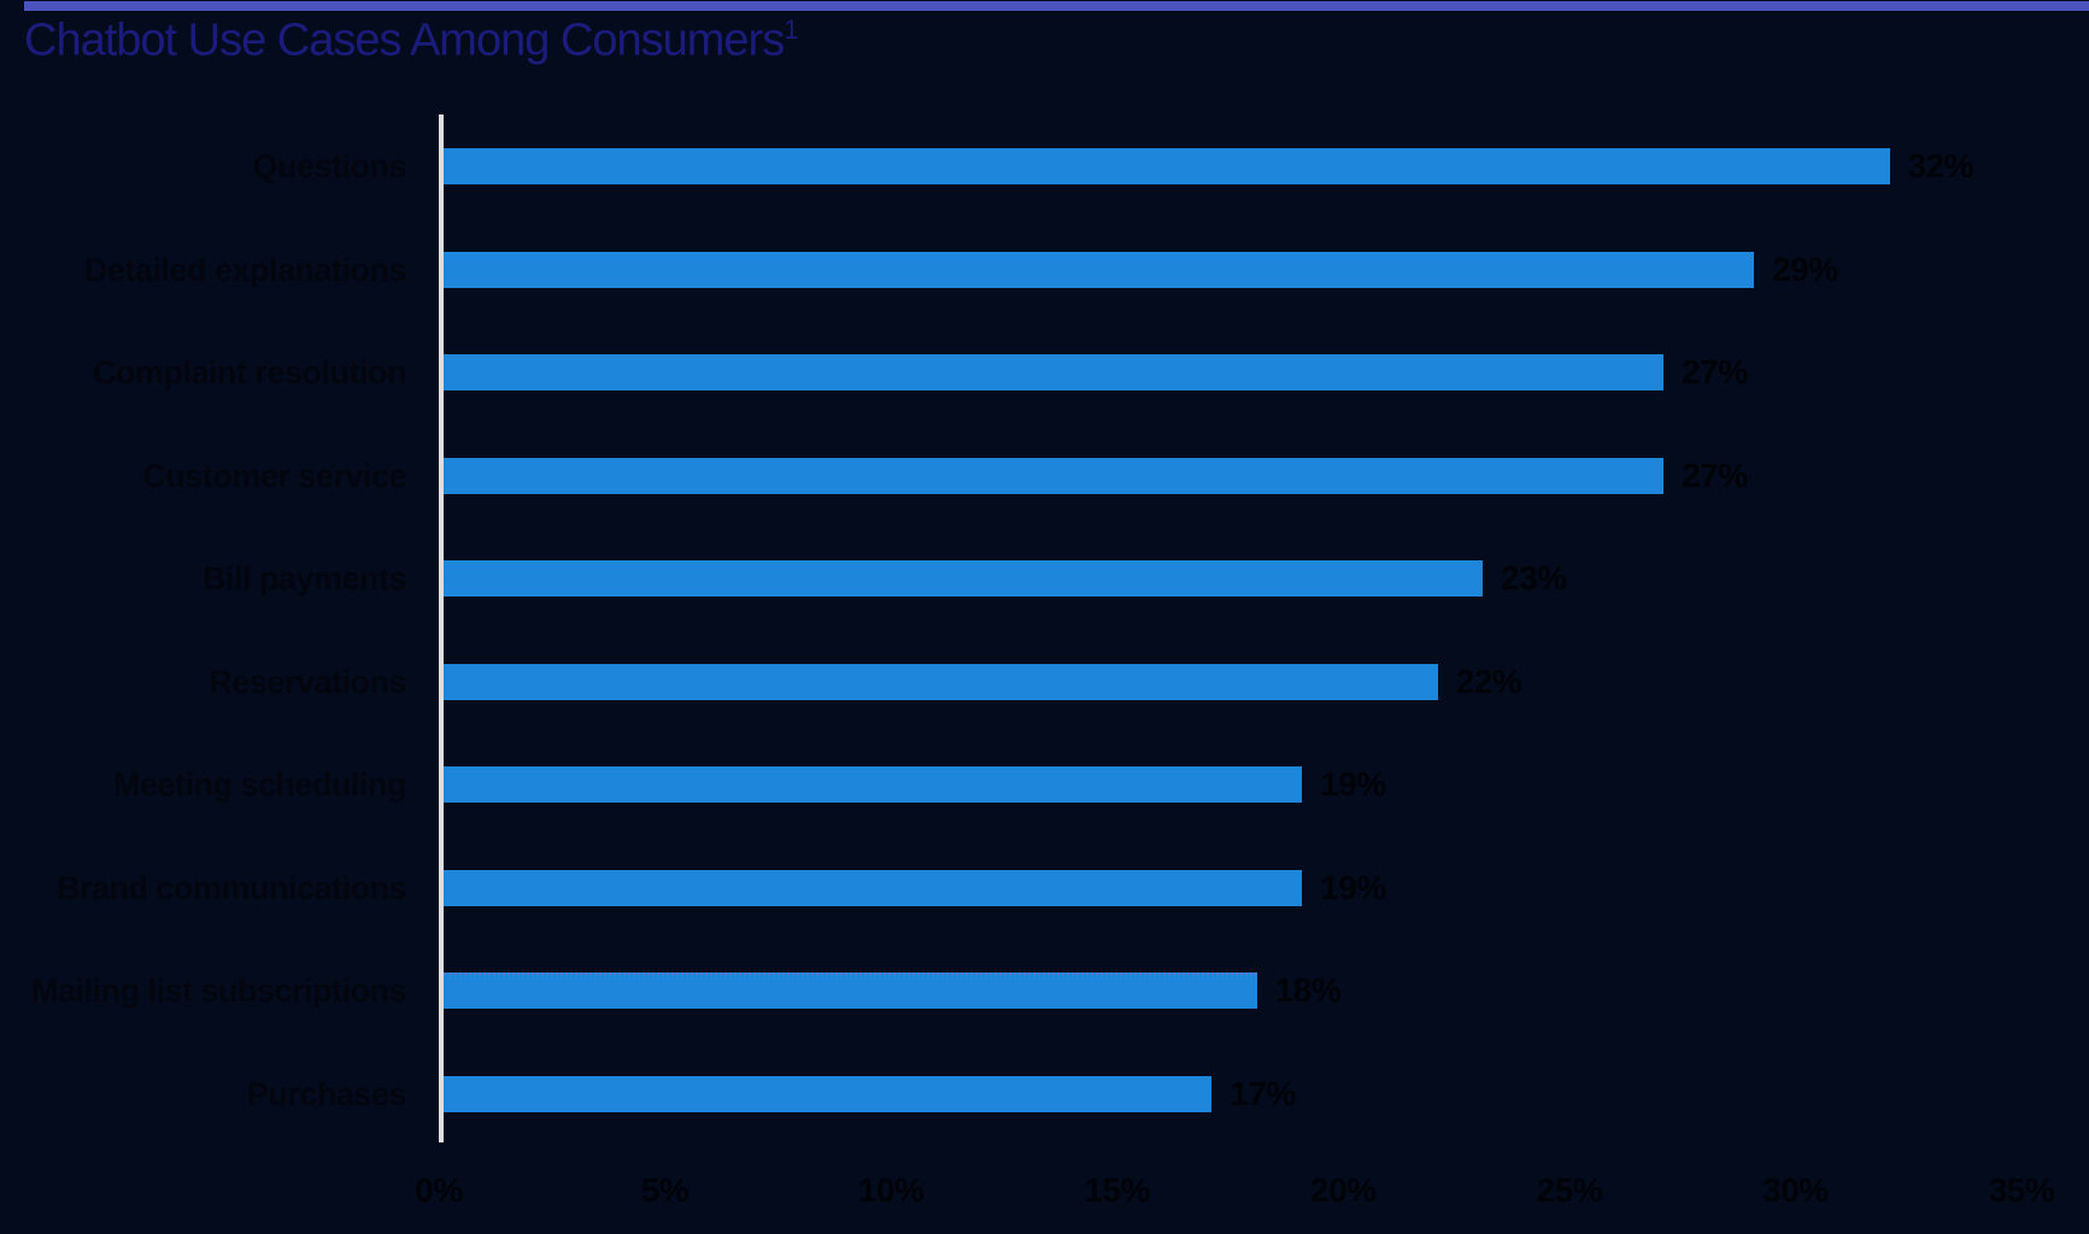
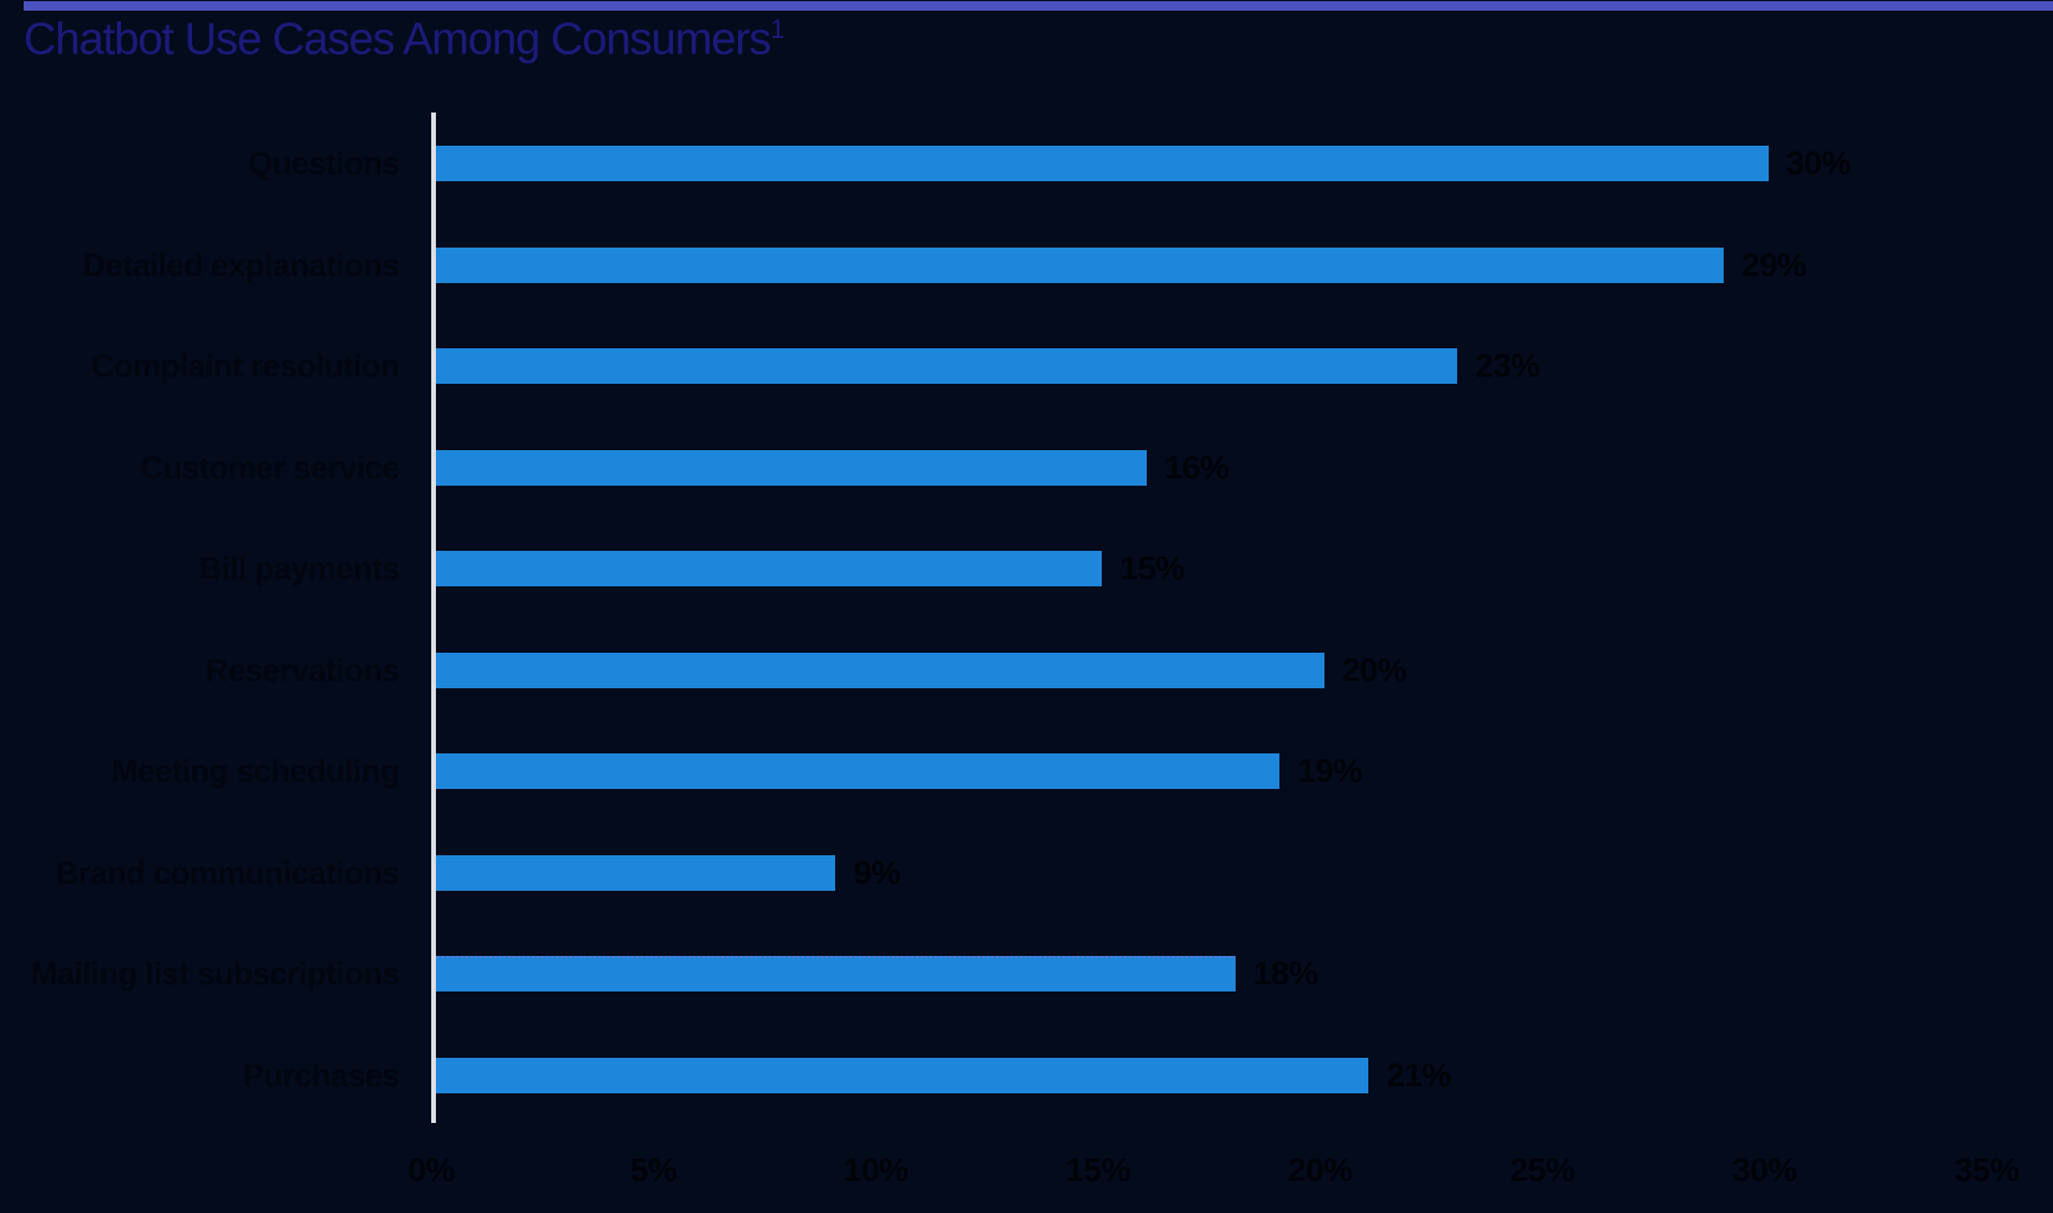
Questions: 32% -> 30%
Complaint resolution: 27% -> 23%
Customer service: 27% -> 16%
Bill payments: 23% -> 15%
Reservations: 22% -> 20%
Brand communications: 19% -> 9%
Purchases: 17% -> 21%
